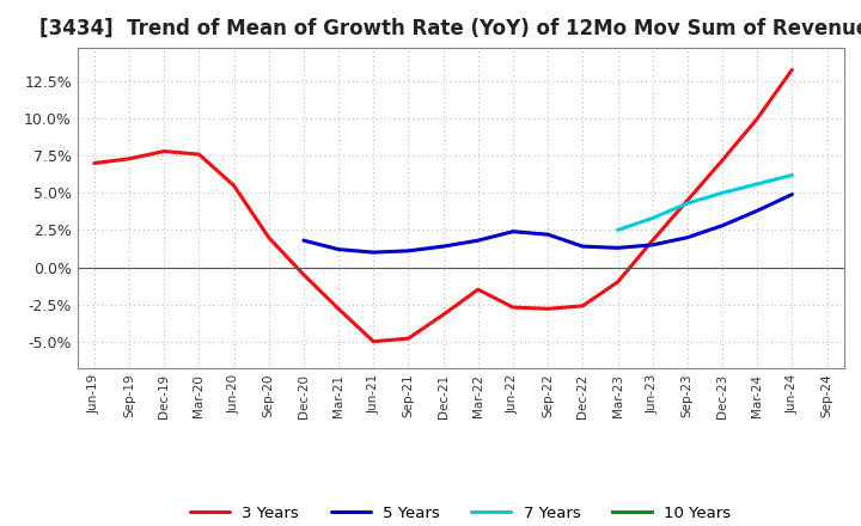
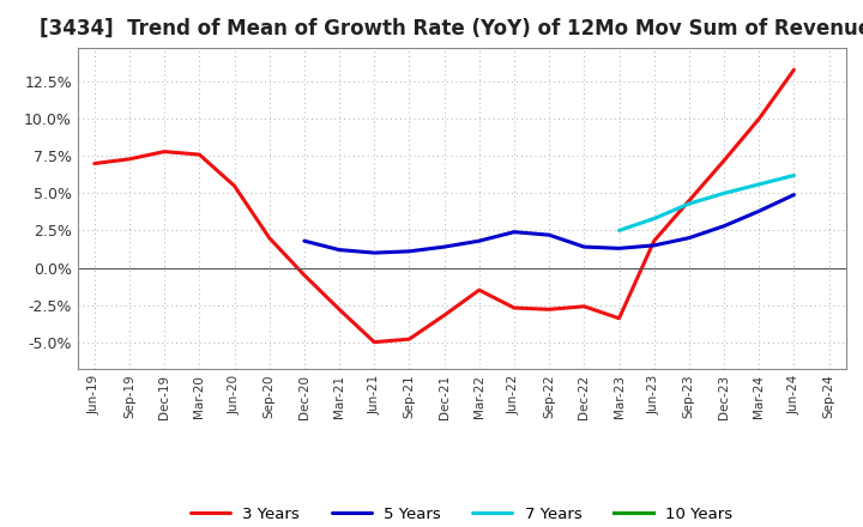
3 Years/Mar-23: -1.0% -> -3.4%
